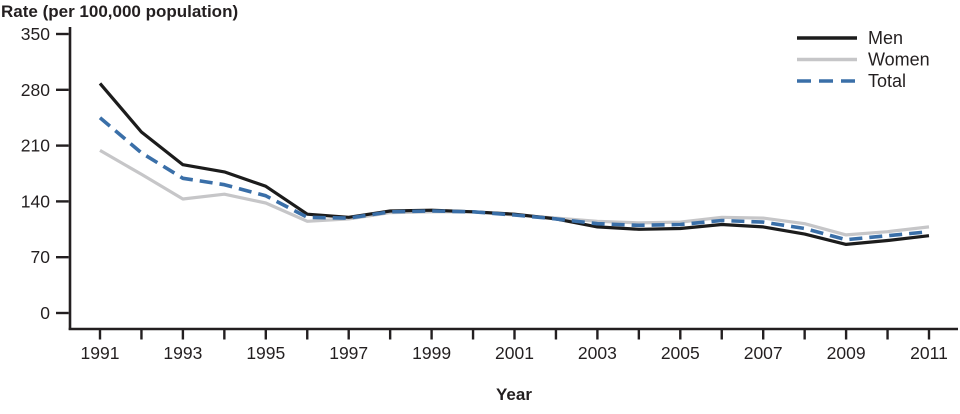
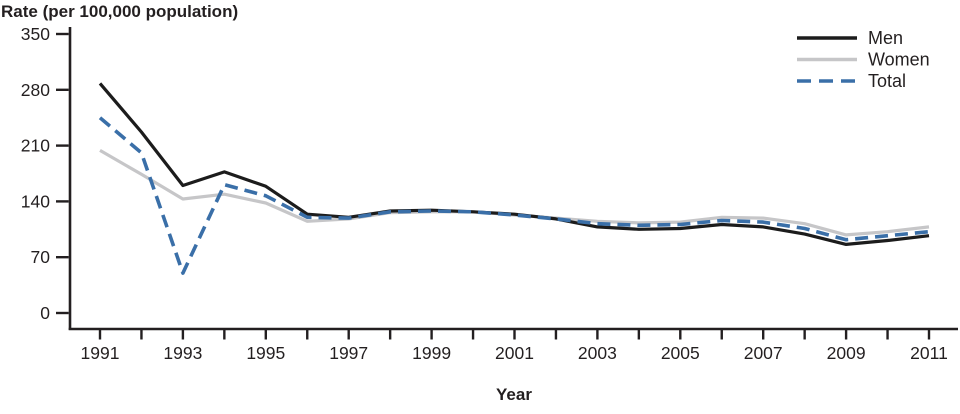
Men/1993: 190 -> 160
Total/1993: 170 -> 50
